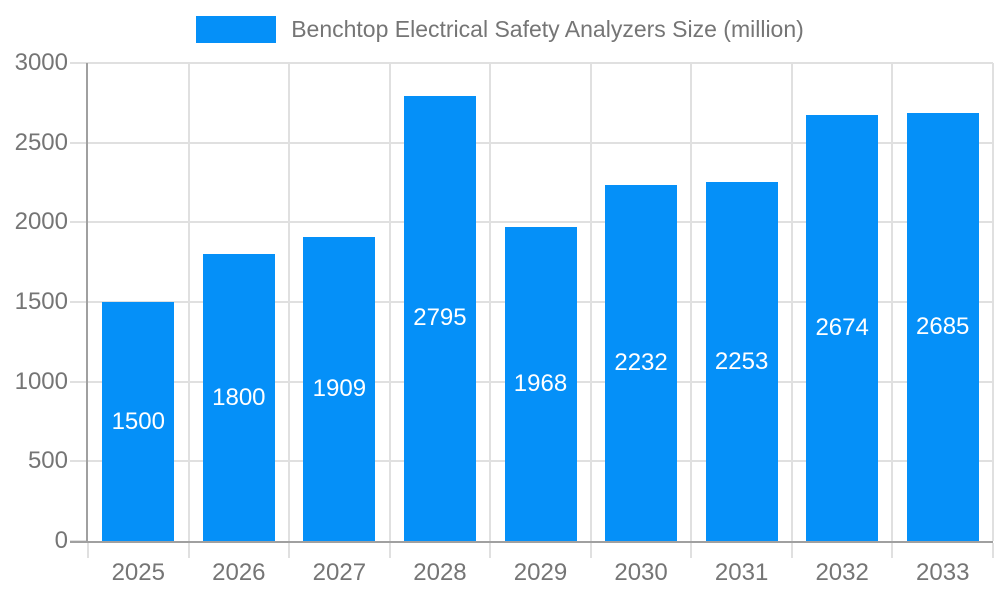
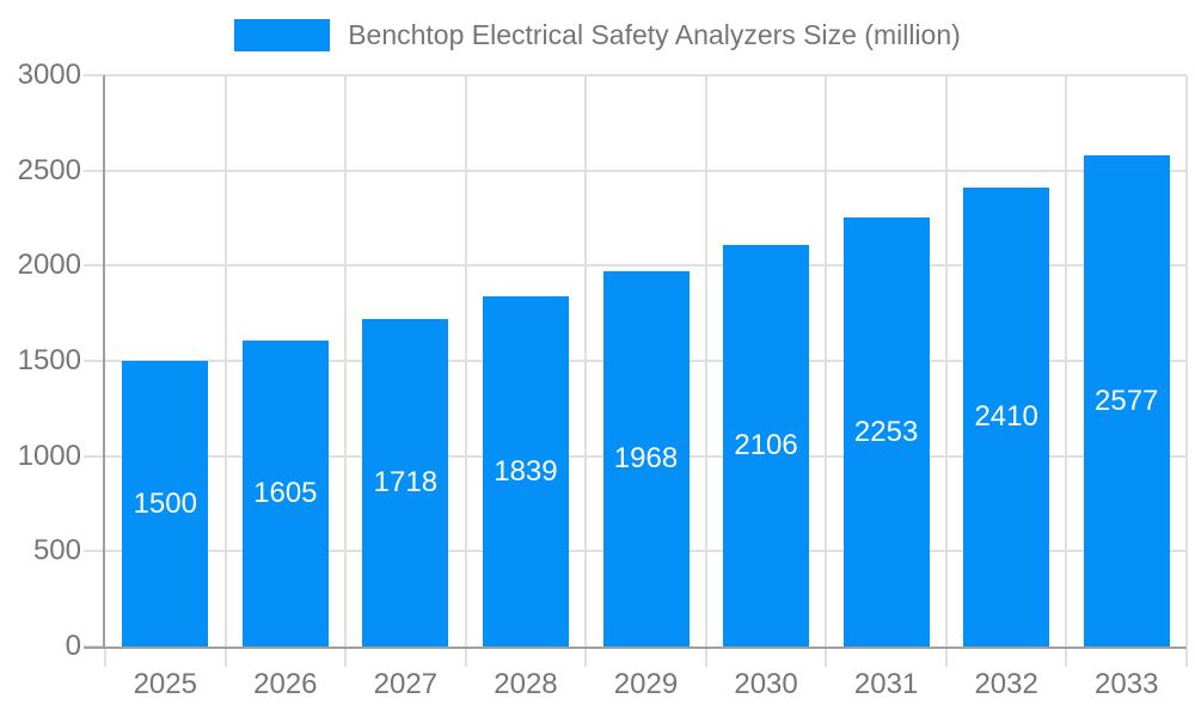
2026: 1800 -> 1605
2027: 1909 -> 1718
2028: 2795 -> 1839
2030: 2232 -> 2106
2032: 2674 -> 2410
2033: 2685 -> 2577
